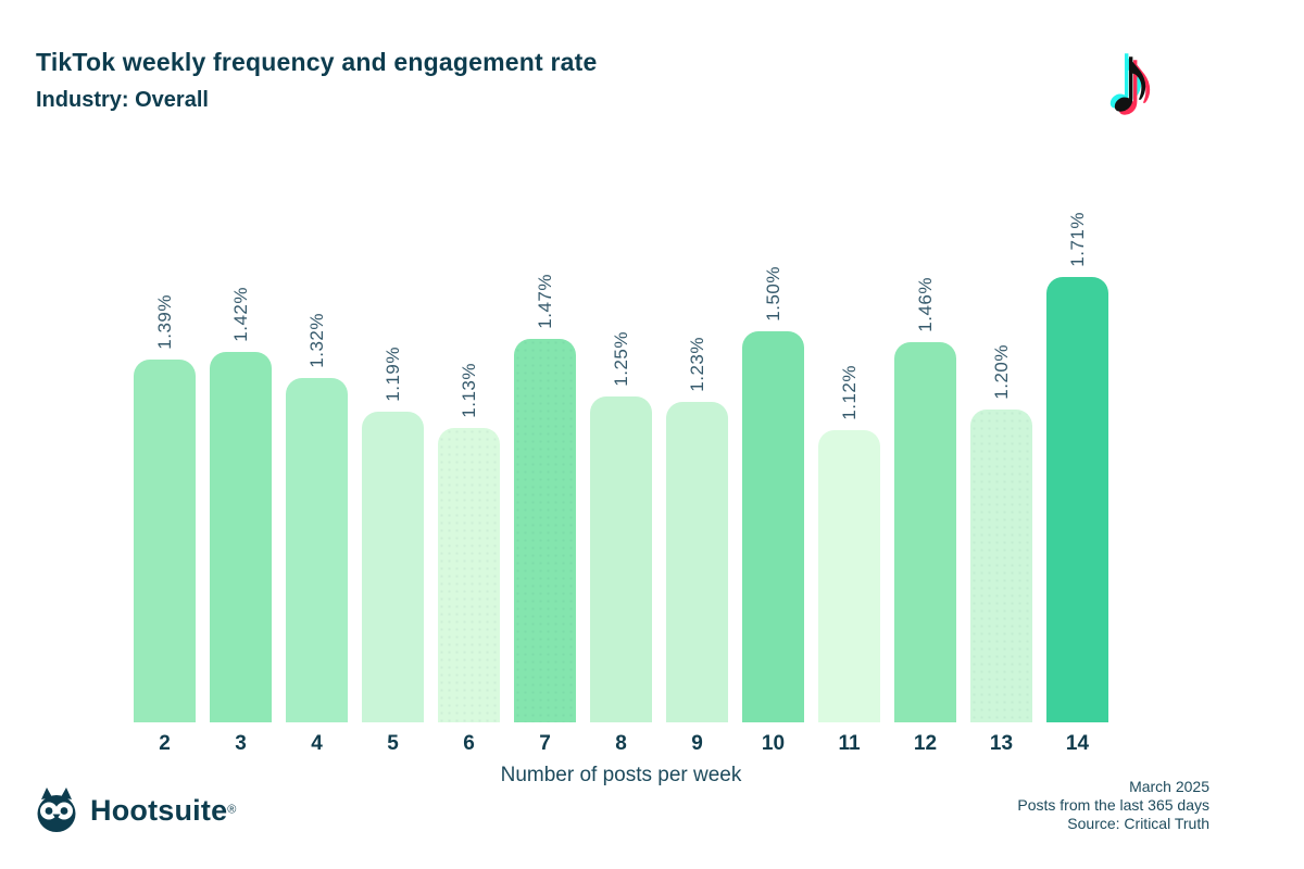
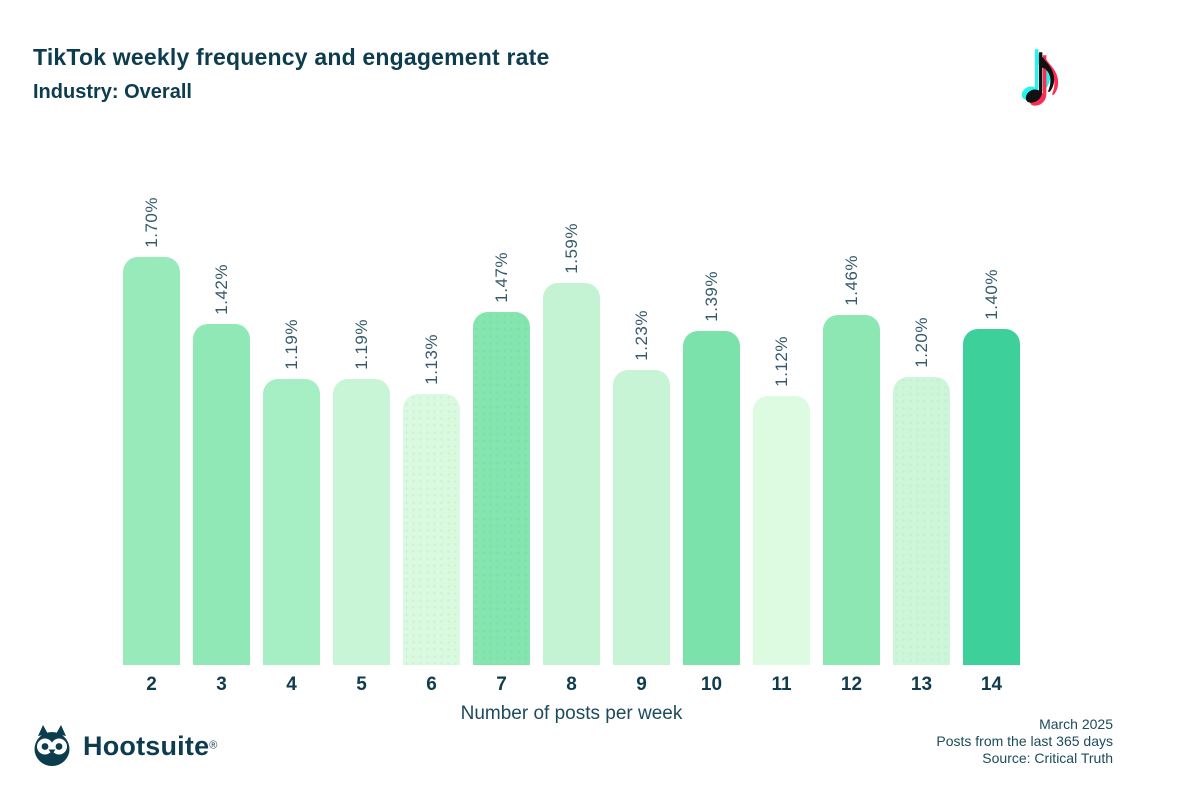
2: 1.39% -> 1.70%
4: 1.32% -> 1.19%
8: 1.25% -> 1.59%
10: 1.50% -> 1.39%
14: 1.71% -> 1.40%
